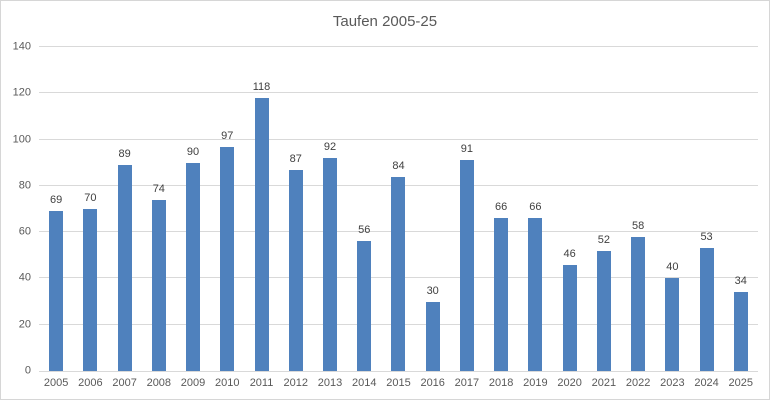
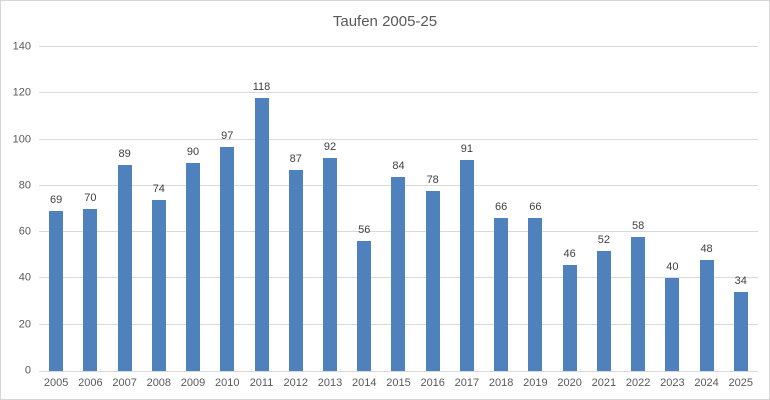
2016: 30 -> 78
2024: 53 -> 48
